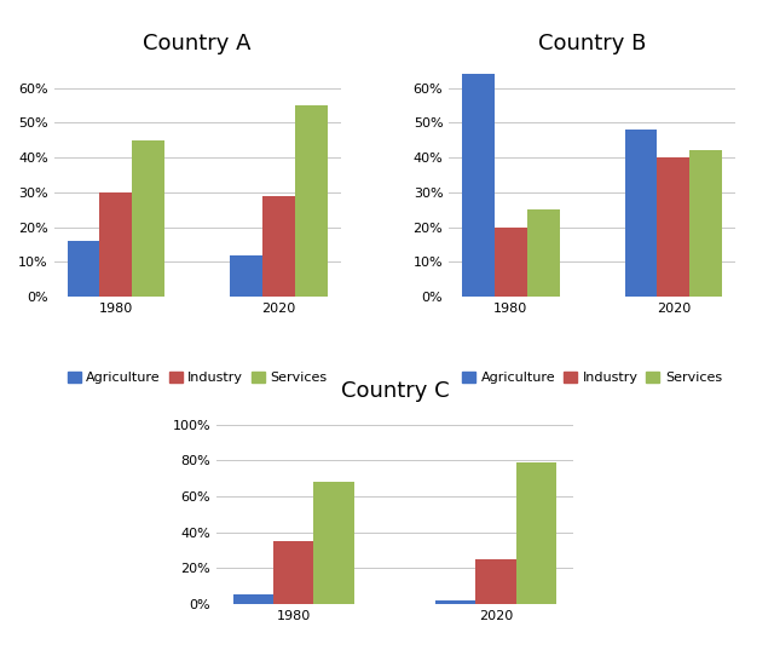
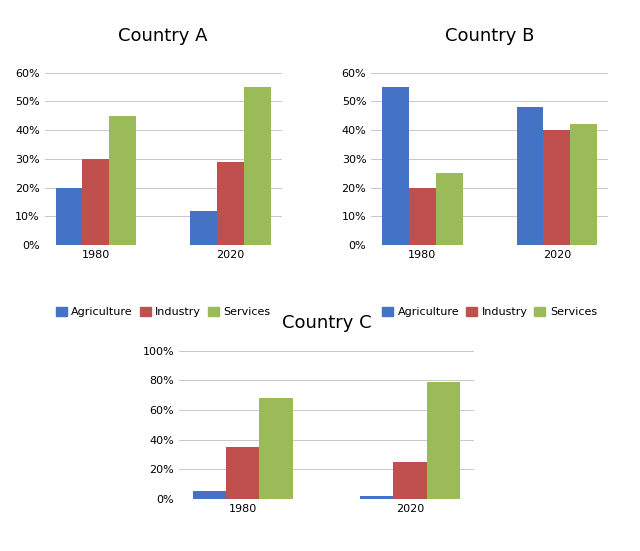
Country A/Agriculture/1980: 16% -> 20%
Country B/Agriculture/1980: 64% -> 55%
